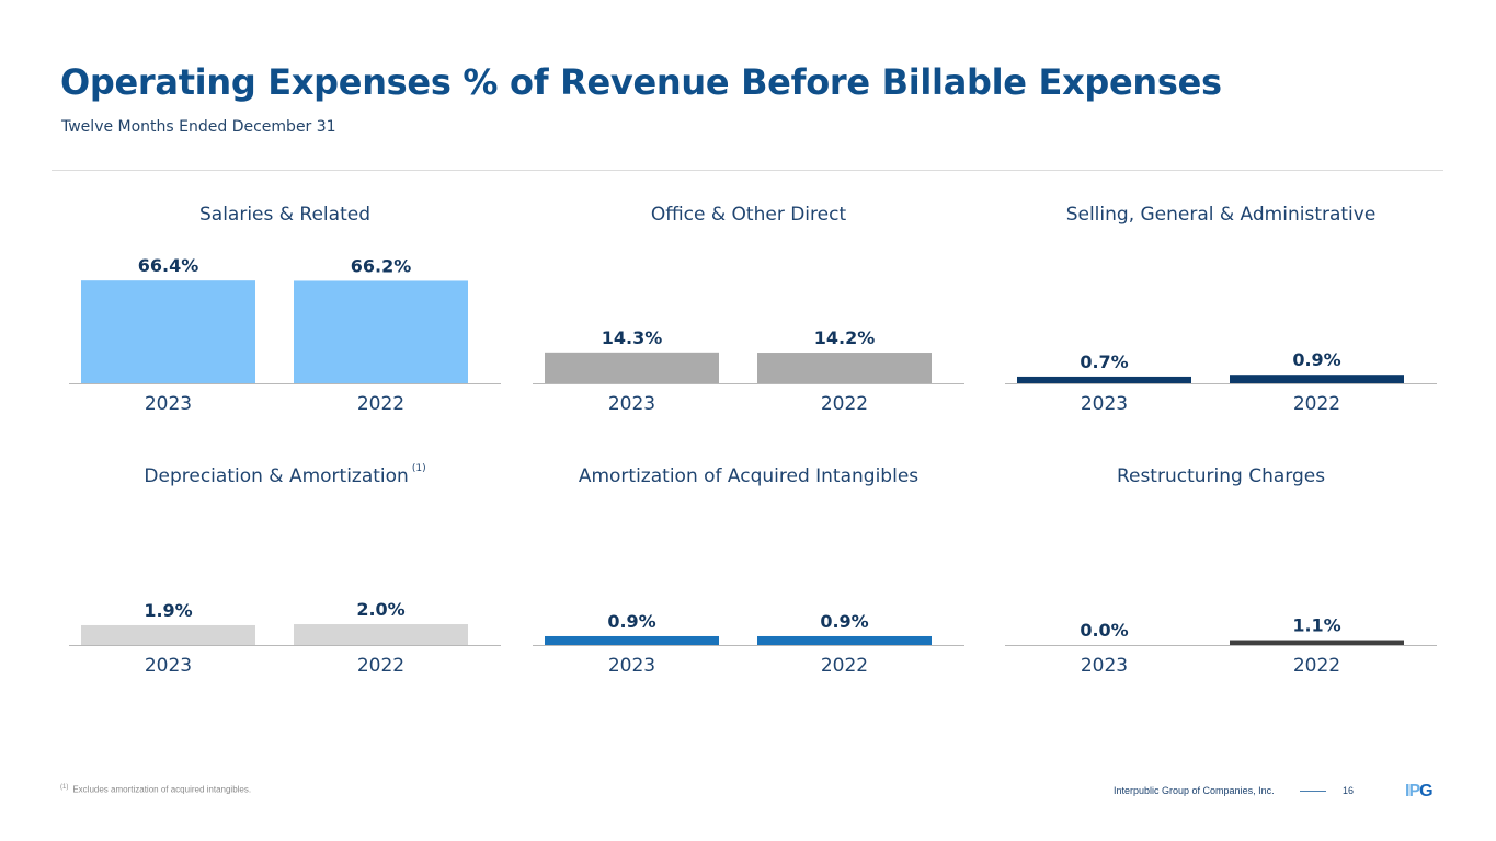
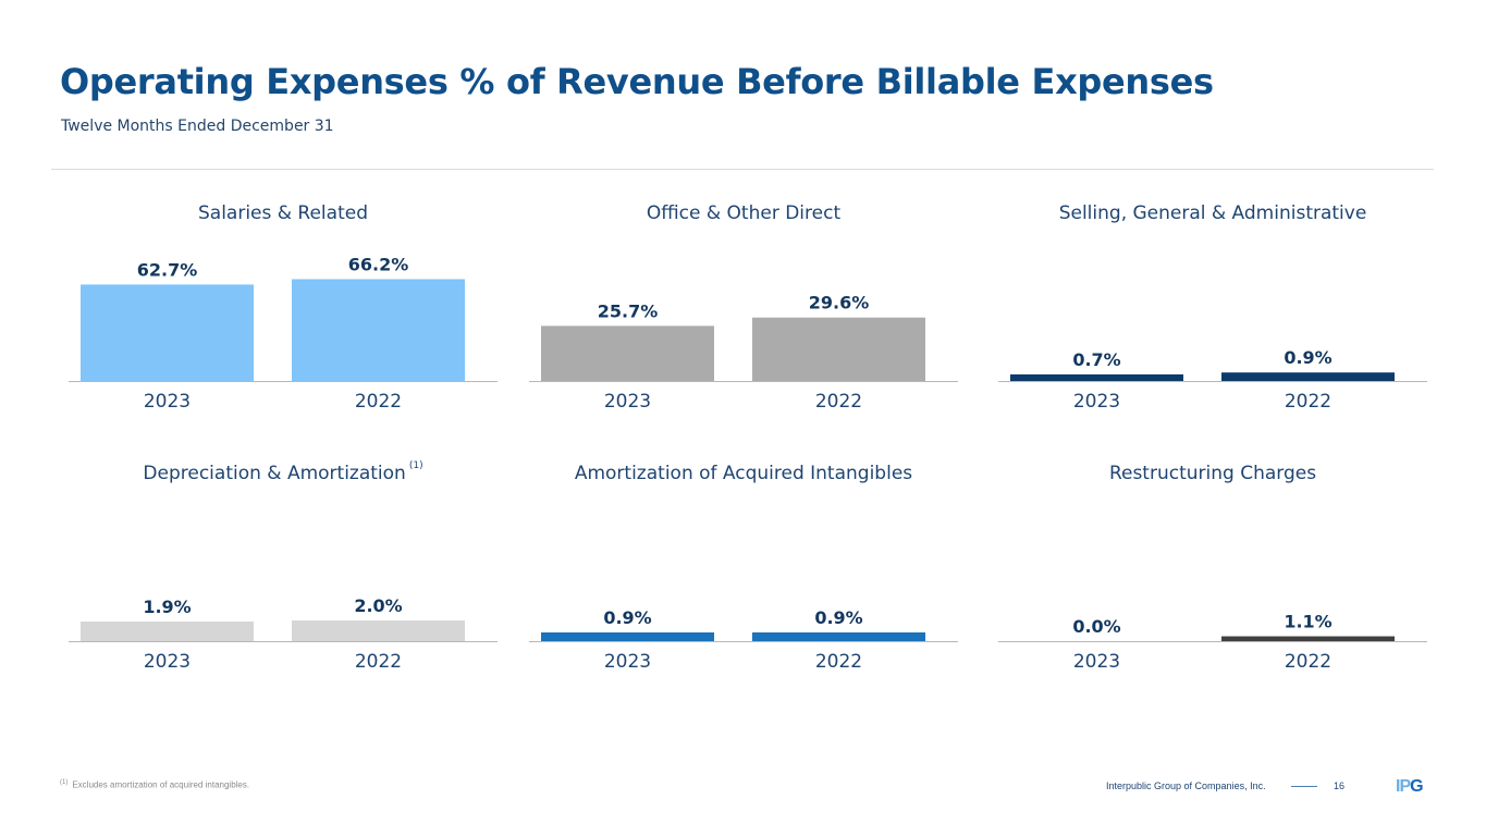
Salaries & Related/2023: 66.4% -> 62.7%
Office & Other Direct/2023: 14.3% -> 25.7%
Office & Other Direct/2022: 14.2% -> 29.6%
